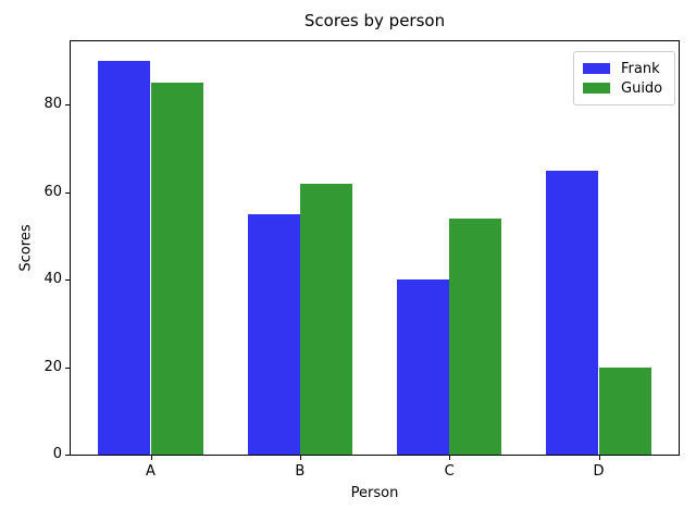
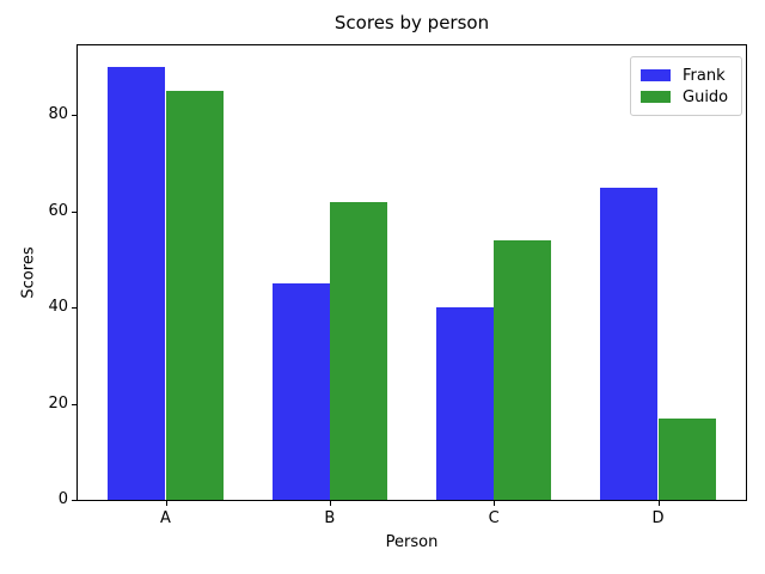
Frank/B: 55 -> 45
Guido/D: 20 -> 17
